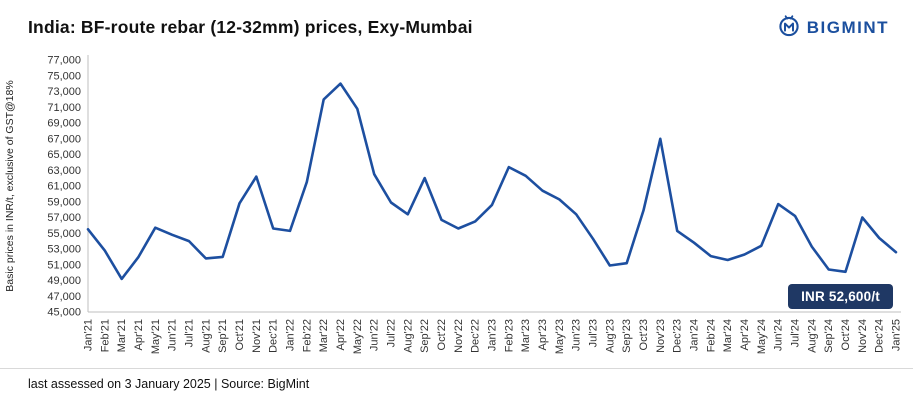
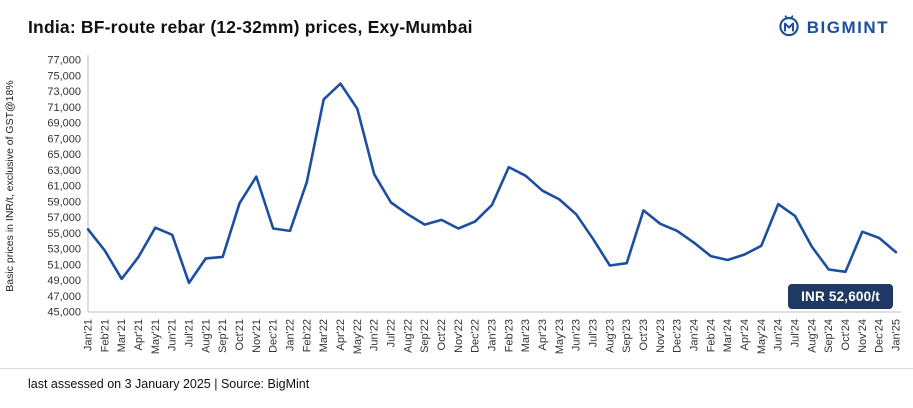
Jul'21: 54000 -> 49000
Sep'22: 62000 -> 56000
Nov'23: 67000 -> 56000
Nov'24: 57000 -> 55000
